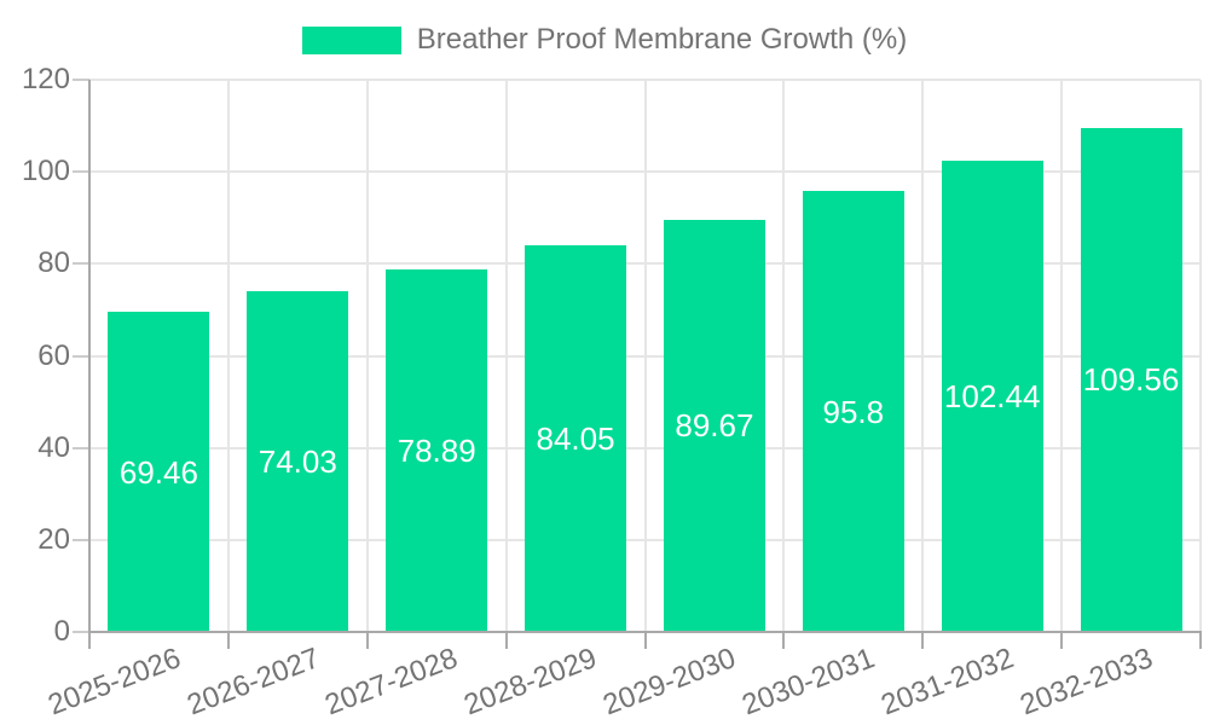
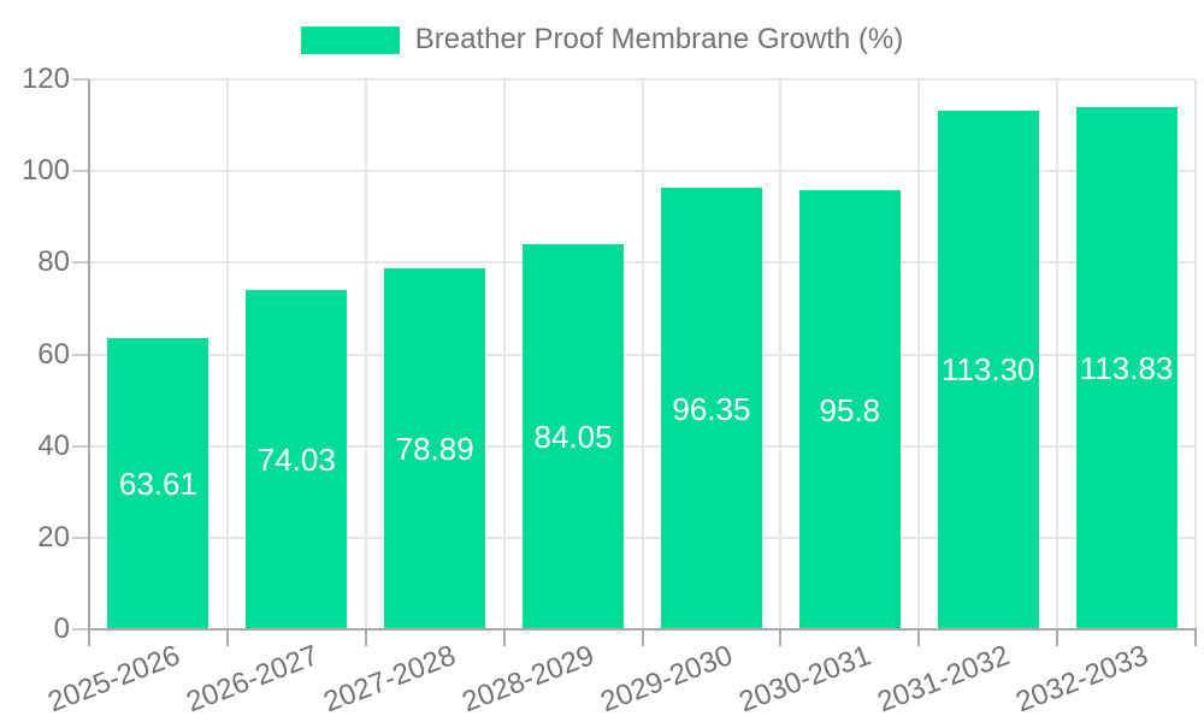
2025-2026: 69.46 -> 63.61
2029-2030: 89.67 -> 96.35
2031-2032: 102.44 -> 113.30
2032-2033: 109.56 -> 113.83
